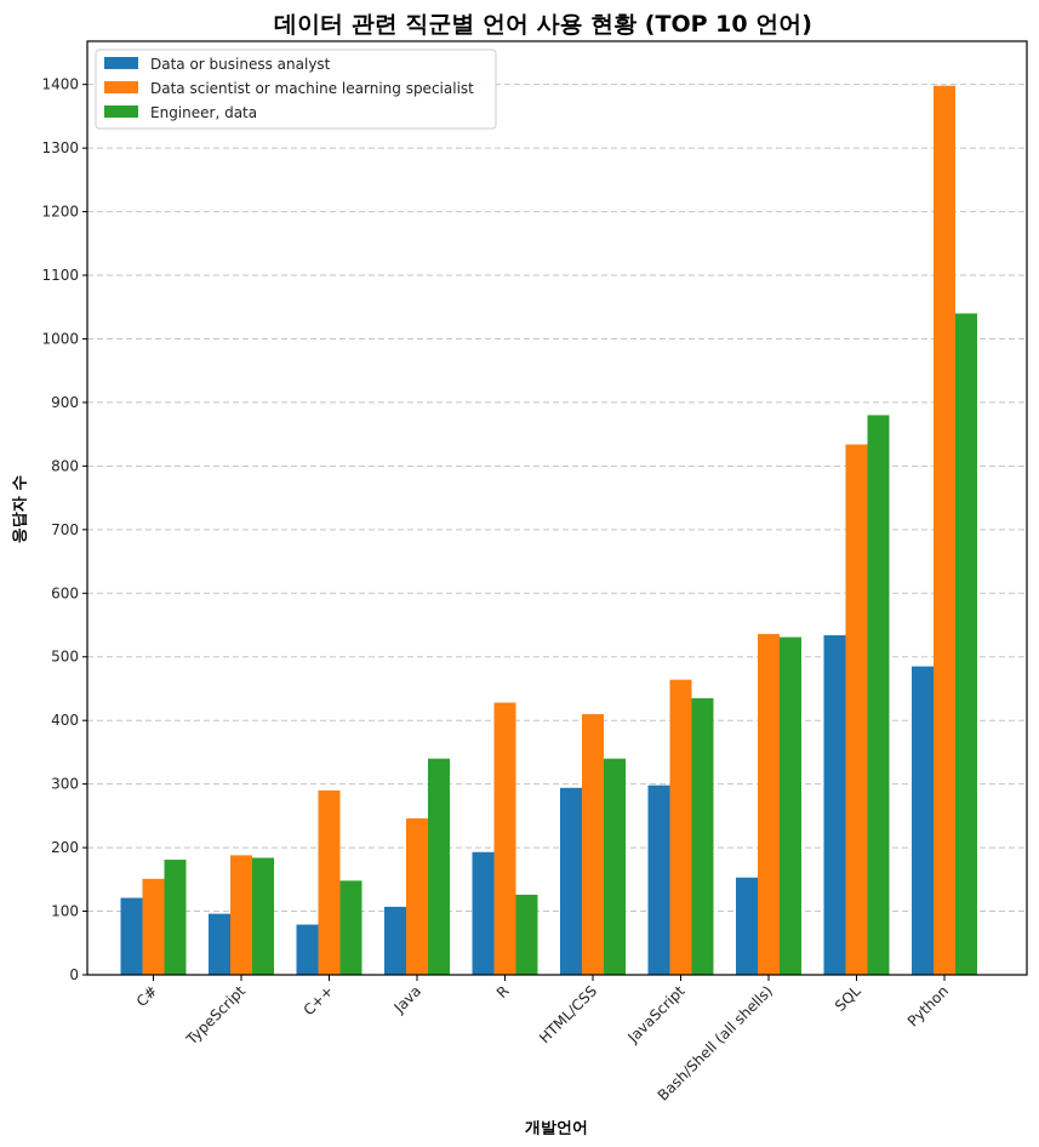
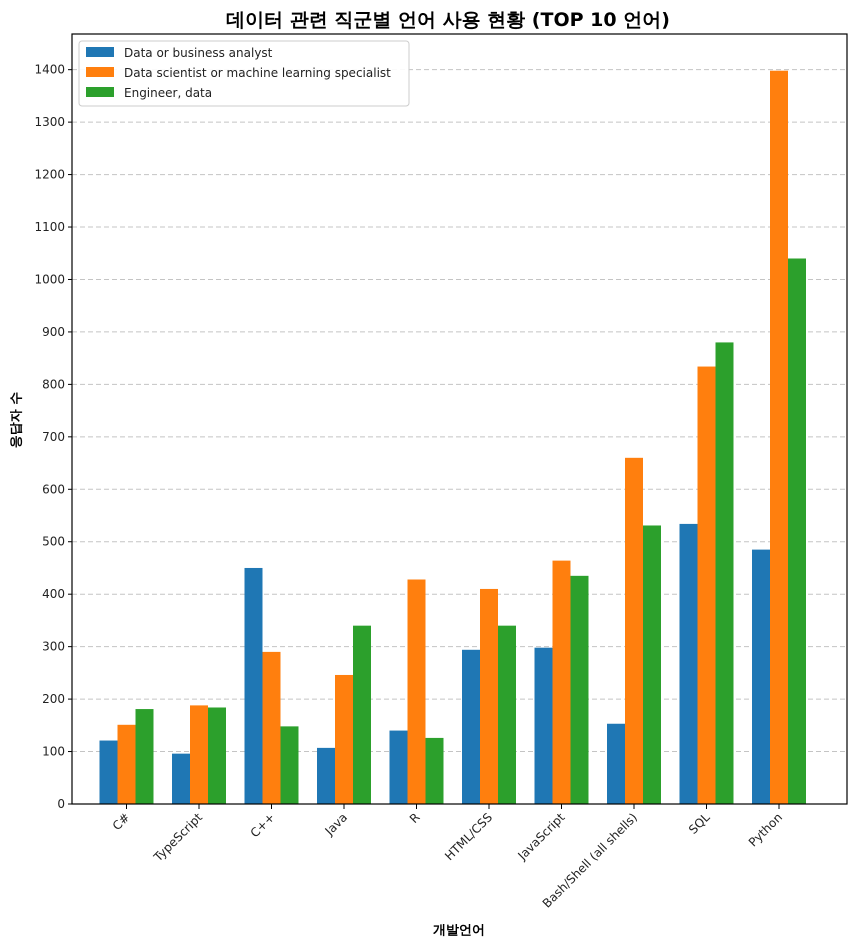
Data or business analyst/C++: 80 -> 450
Data or business analyst/R: 190 -> 140
Data scientist or machine learning specialist/Bash/Shell (all shells): 540 -> 660
